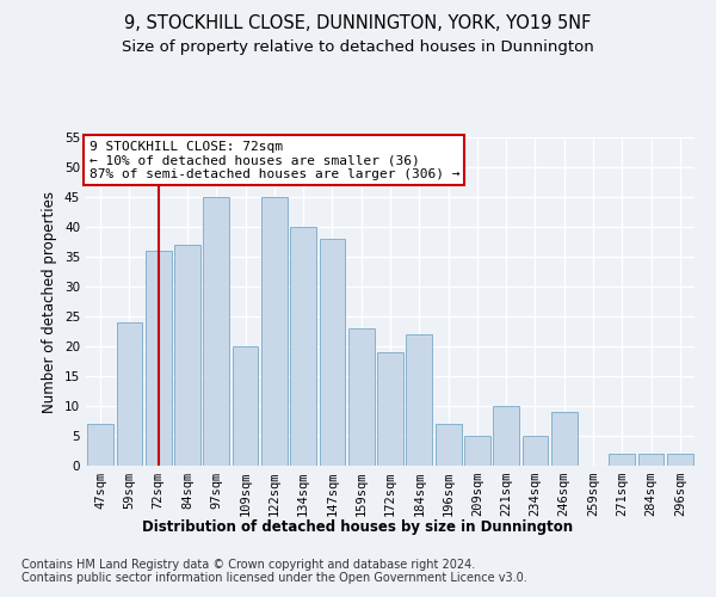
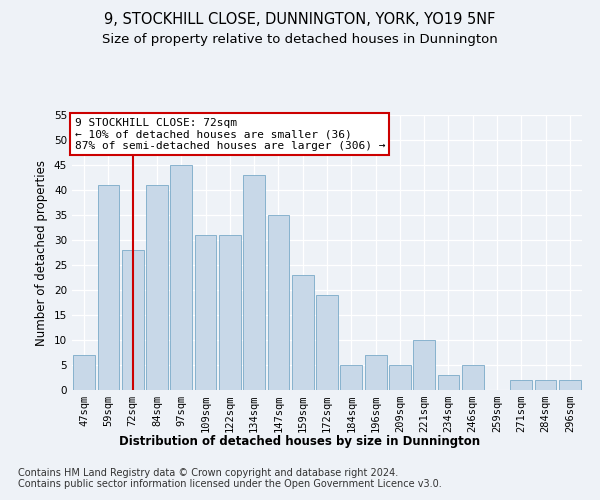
59sqm: 24 -> 41
72sqm: 36 -> 28
84sqm: 37 -> 41
109sqm: 20 -> 31
122sqm: 45 -> 31
134sqm: 40 -> 43
147sqm: 38 -> 35
184sqm: 22 -> 5
234sqm: 5 -> 3
246sqm: 9 -> 5
